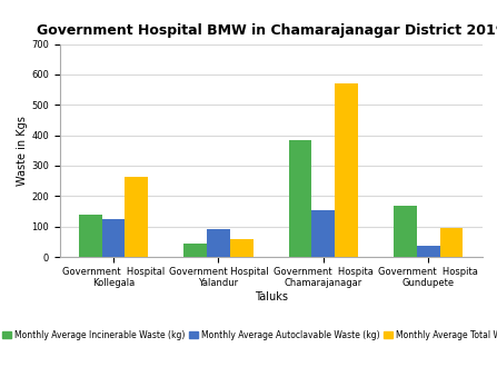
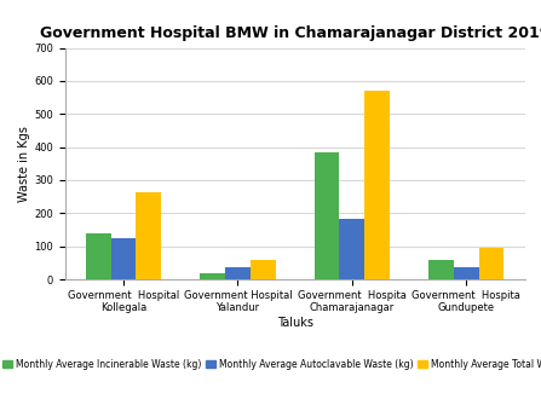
Monthly Average Incinerable Waste (kg)/Government Hospital Yalandur: 45 -> 20
Monthly Average Autoclavable Waste (kg)/Government Hospital Yalandur: 90 -> 38
Monthly Average Autoclavable Waste (kg)/Government Hospita Chamarajanagar: 155 -> 182
Monthly Average Incinerable Waste (kg)/Government Hospita Gundupete: 170 -> 58
